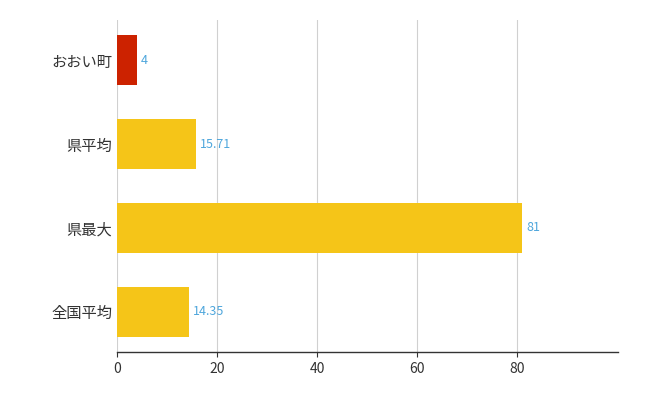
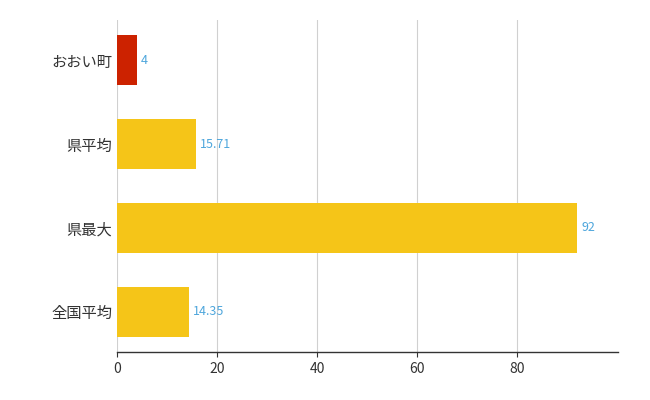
県最大: 81 -> 92
